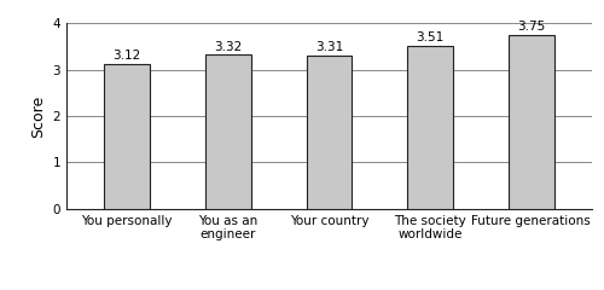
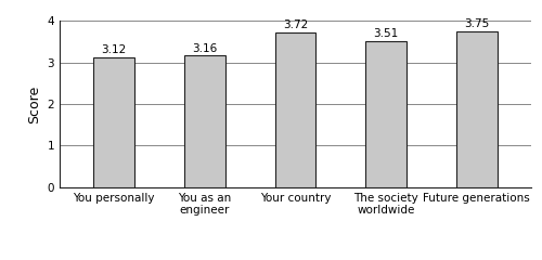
You as an engineer: 3.32 -> 3.16
Your country: 3.31 -> 3.72
